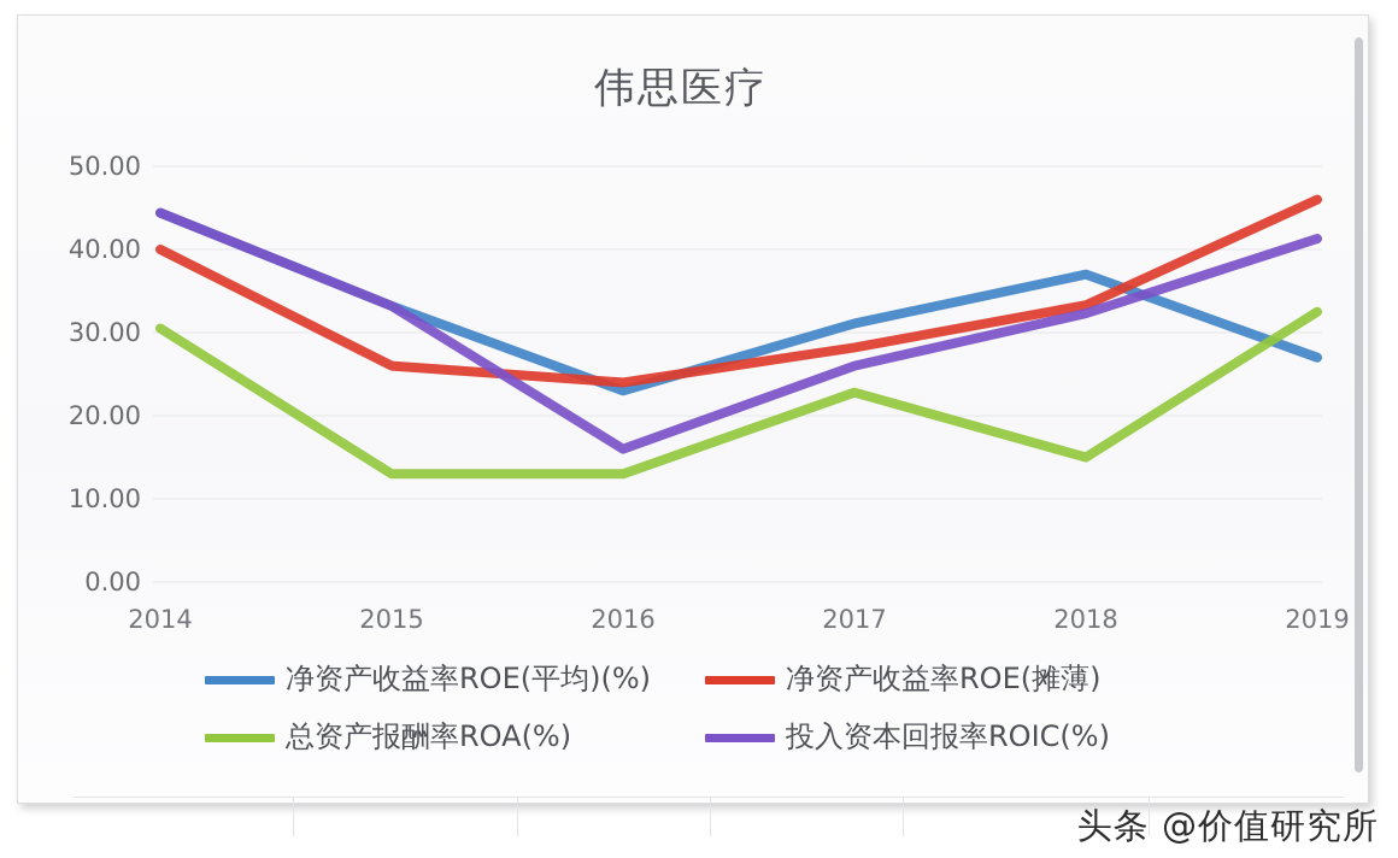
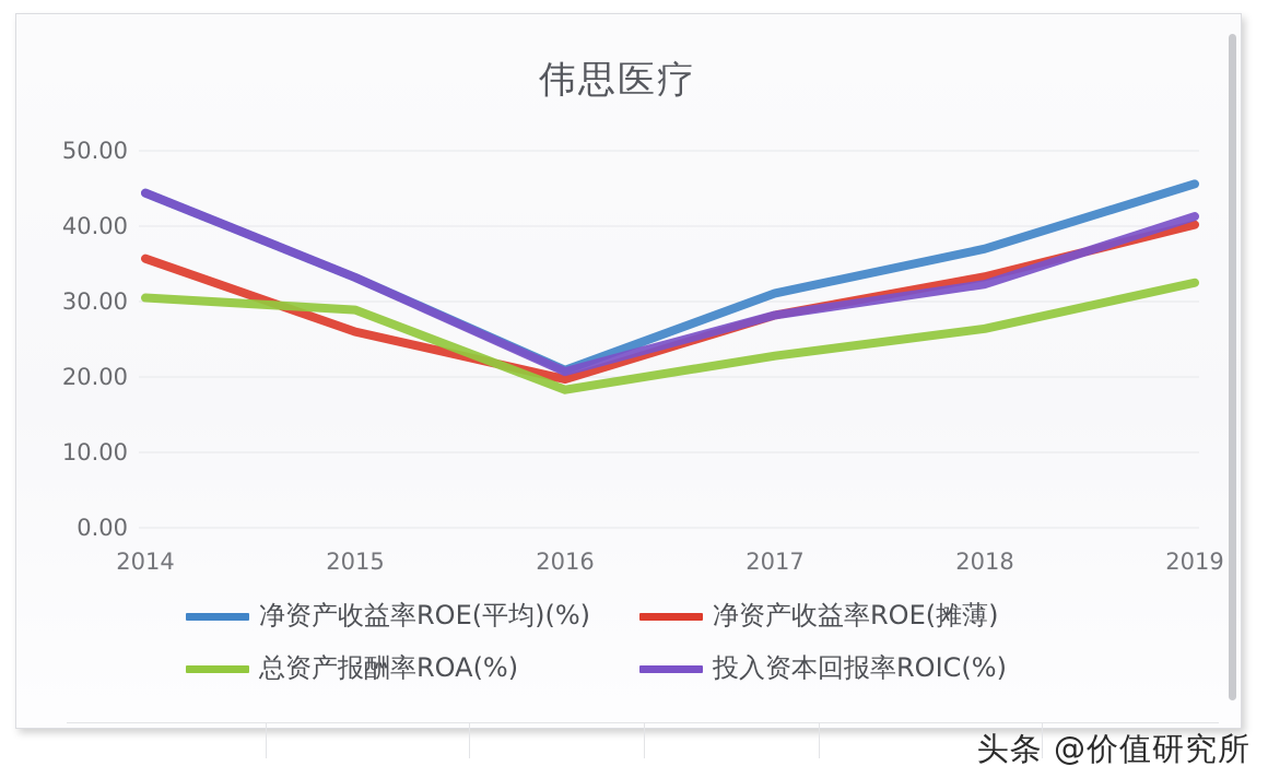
净资产收益率ROE(摊薄)/2014: 40 -> 36
总资产报酬率ROA(%)/2015: 13 -> 29
净资产收益率ROE(平均)(%)/2016: 23 -> 21
净资产收益率ROE(摊薄)/2016: 24 -> 20
总资产报酬率ROA(%)/2016: 13 -> 18
投入资本回报率ROIC(%)/2016: 16 -> 21
投入资本回报率ROIC(%)/2017: 26 -> 28
总资产报酬率ROA(%)/2018: 15 -> 26
净资产收益率ROE(平均)(%)/2019: 27 -> 46
净资产收益率ROE(摊薄)/2019: 46 -> 40
